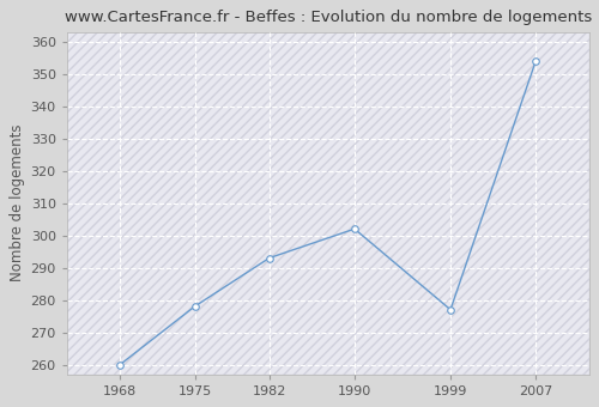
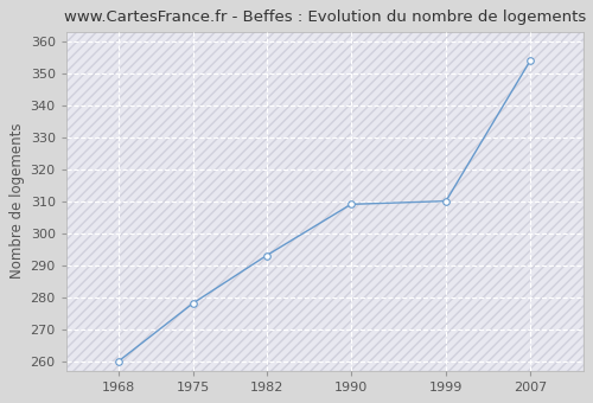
1990: 302 -> 309
1999: 277 -> 310
